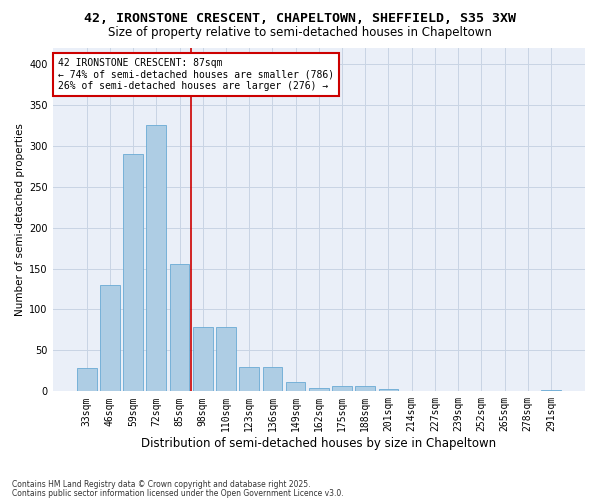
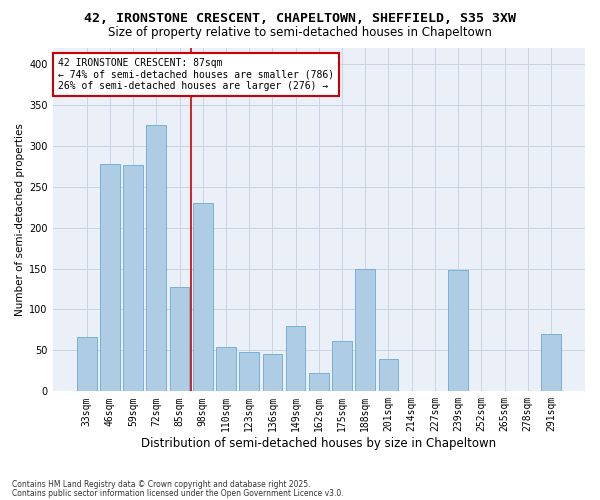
33sqm: 28 -> 66
46sqm: 130 -> 278
59sqm: 290 -> 276
85sqm: 155 -> 128
98sqm: 78 -> 230
110sqm: 78 -> 54
123sqm: 30 -> 48
136sqm: 30 -> 46
149sqm: 12 -> 80
162sqm: 4 -> 22
175sqm: 6 -> 62
188sqm: 6 -> 150
201sqm: 3 -> 40
239sqm: 1 -> 148
291sqm: 2 -> 70
